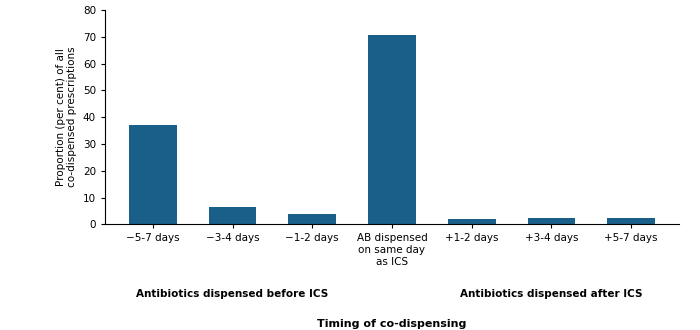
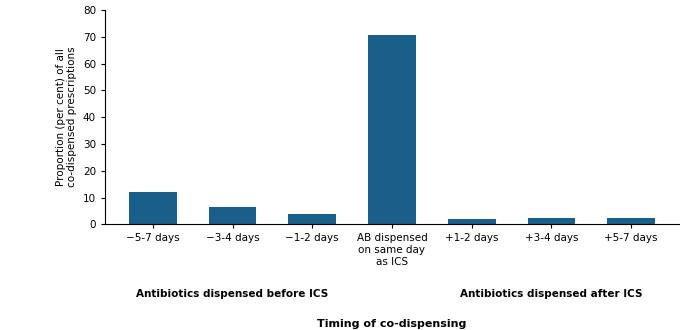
−5-7 days: 37.0 -> 12.0
